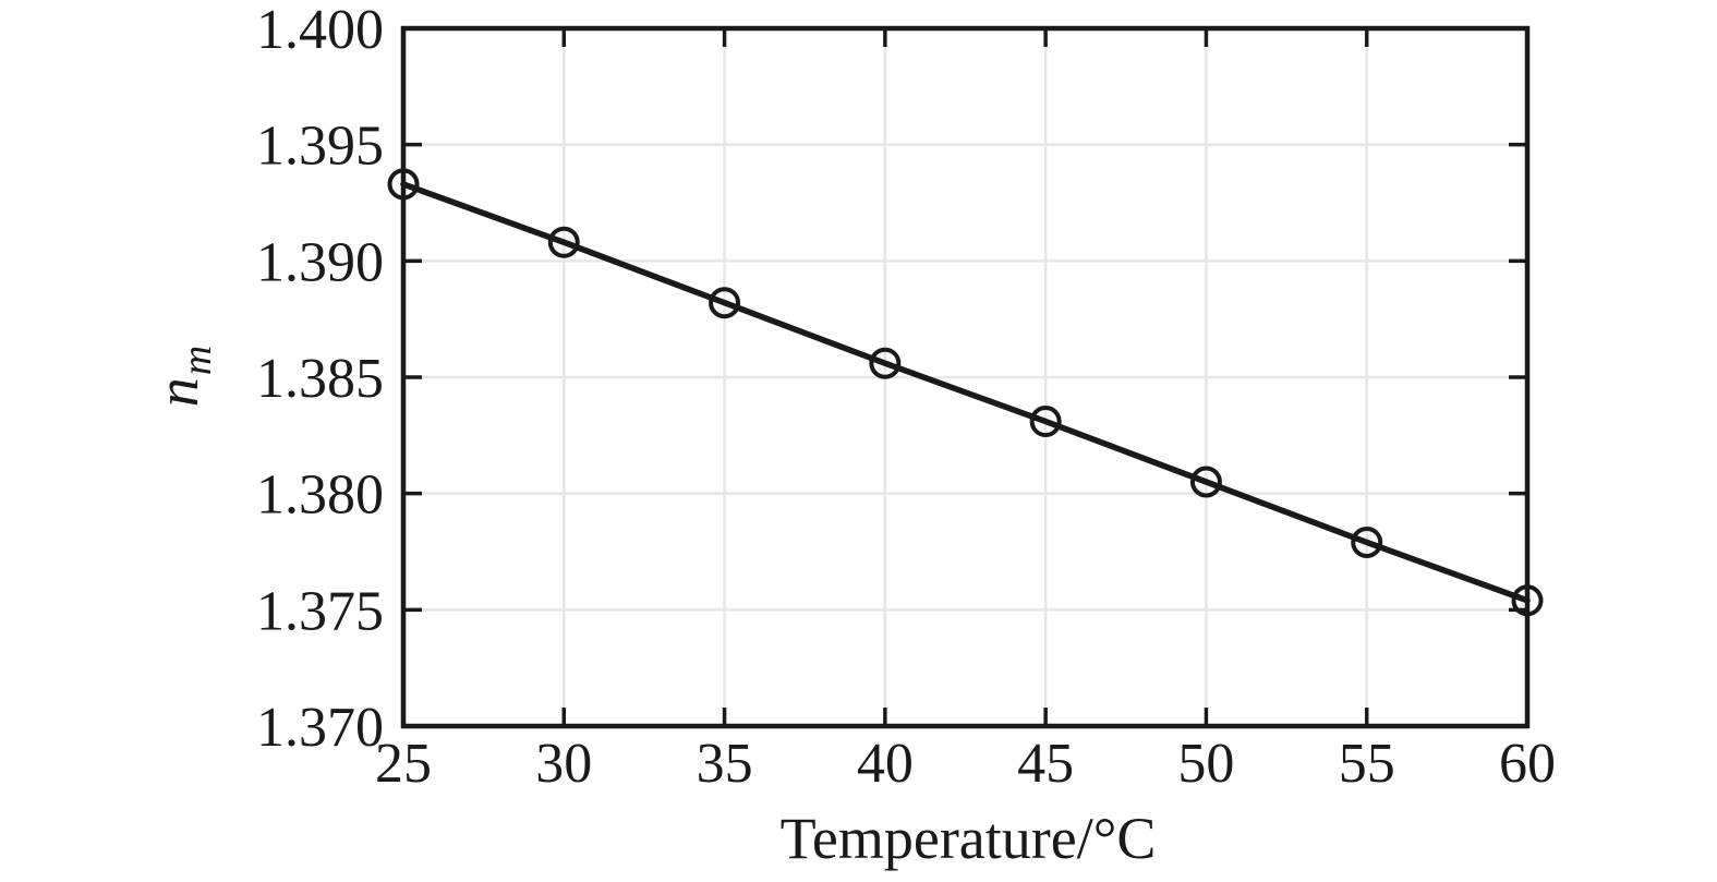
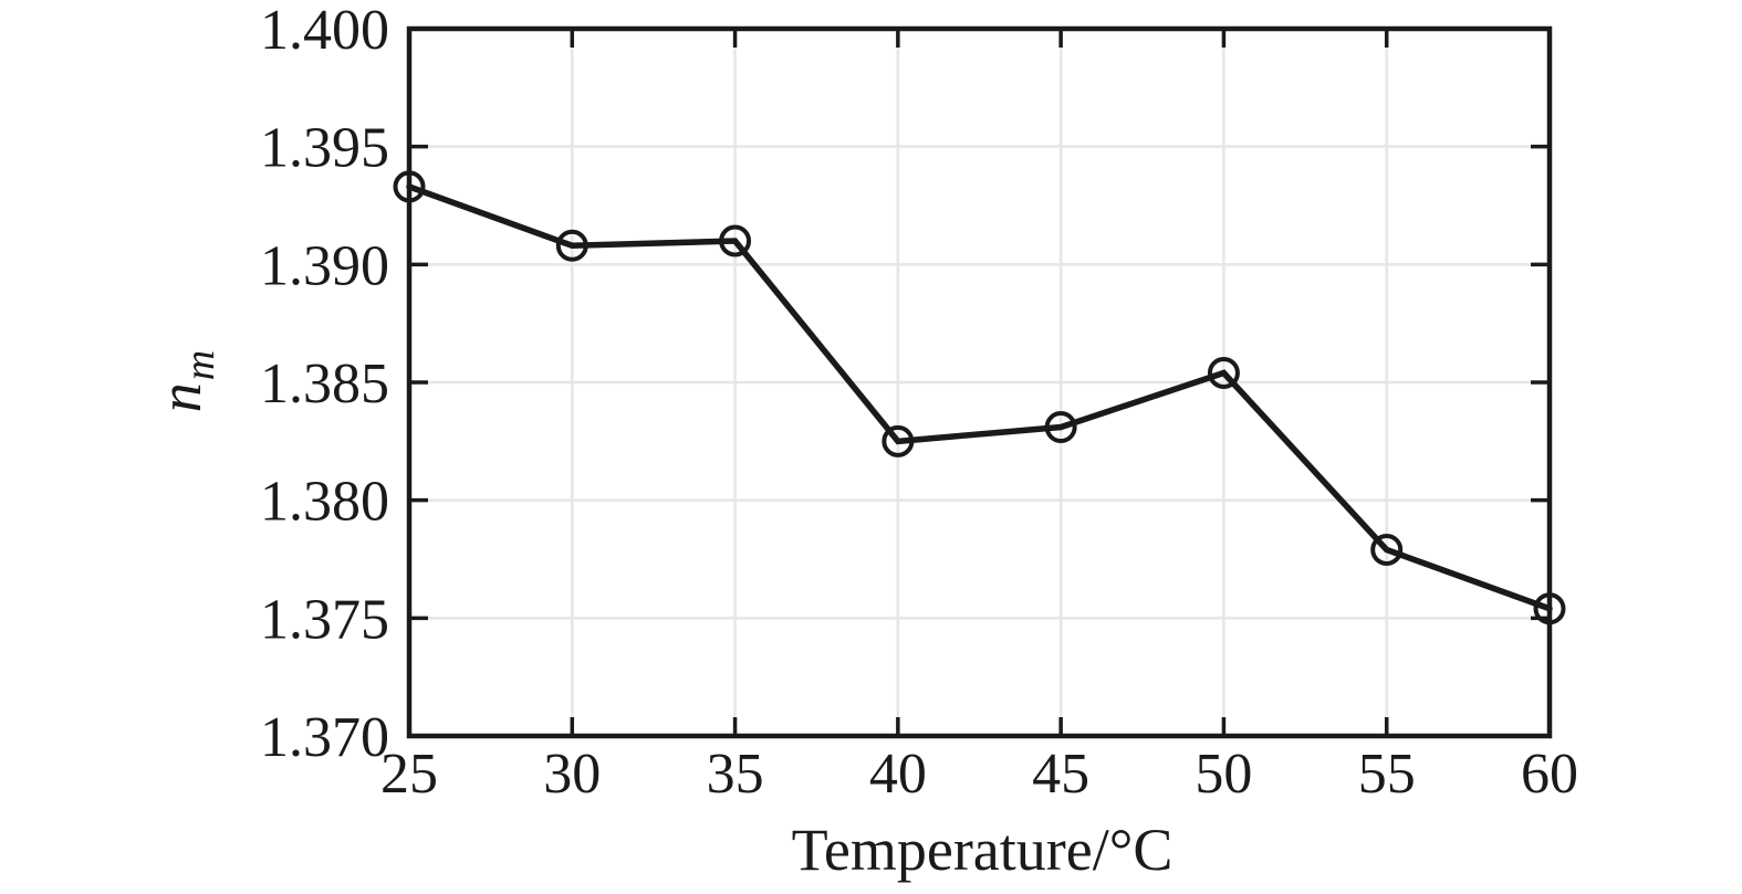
35: 1.3882 -> 1.3910
40: 1.3856 -> 1.3825
50: 1.3805 -> 1.3854
